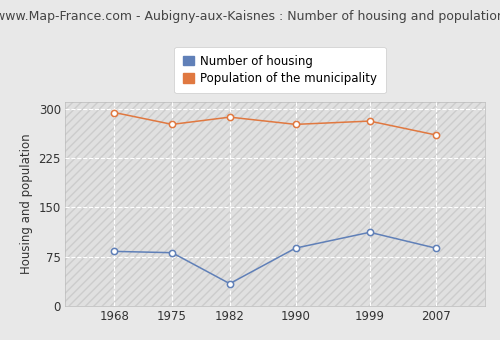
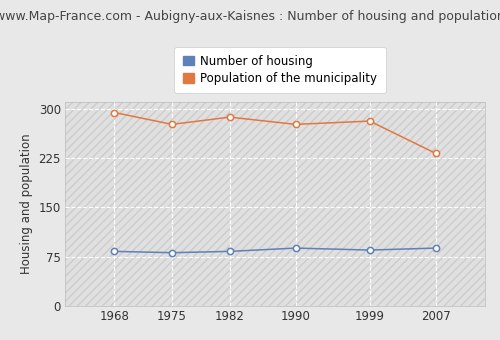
Number of housing/1982: 34 -> 83
Number of housing/1999: 112 -> 85
Population of the municipality/2007: 260 -> 232
